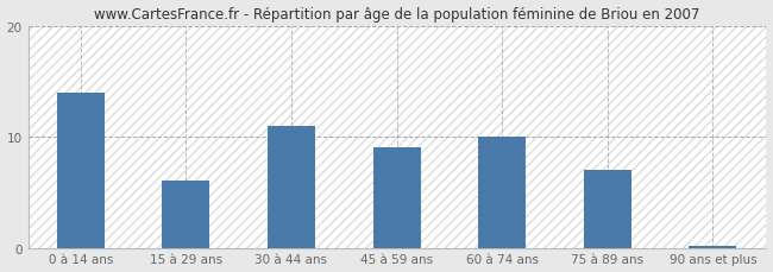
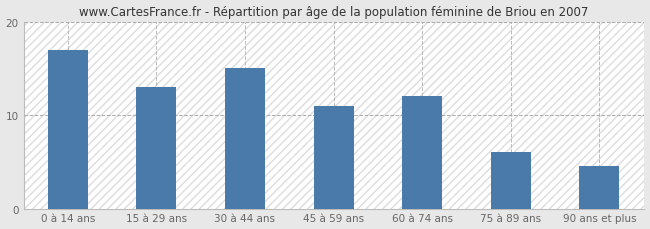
0 à 14 ans: 14.0 -> 17.0
15 à 29 ans: 6.0 -> 13.0
30 à 44 ans: 11.0 -> 15.0
45 à 59 ans: 9.0 -> 11.0
60 à 74 ans: 10.0 -> 12.0
75 à 89 ans: 7.0 -> 6.0
90 ans et plus: 0.2 -> 4.6
